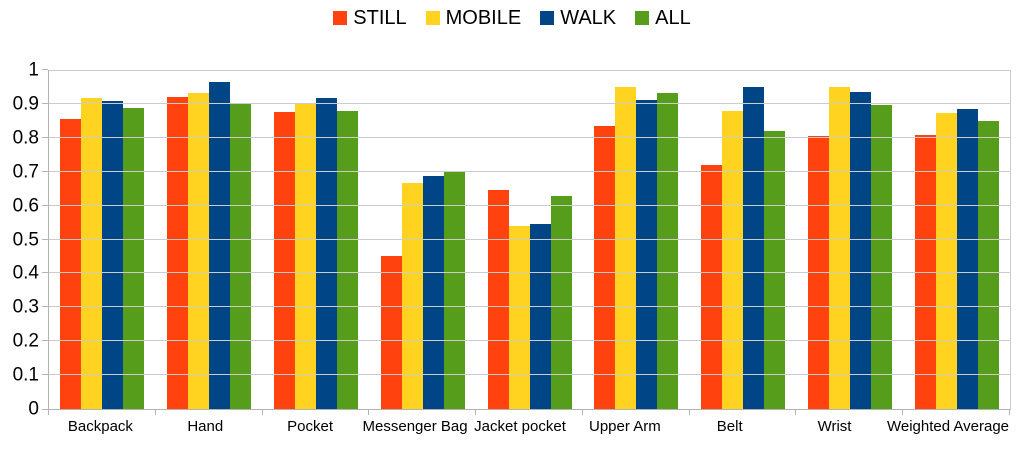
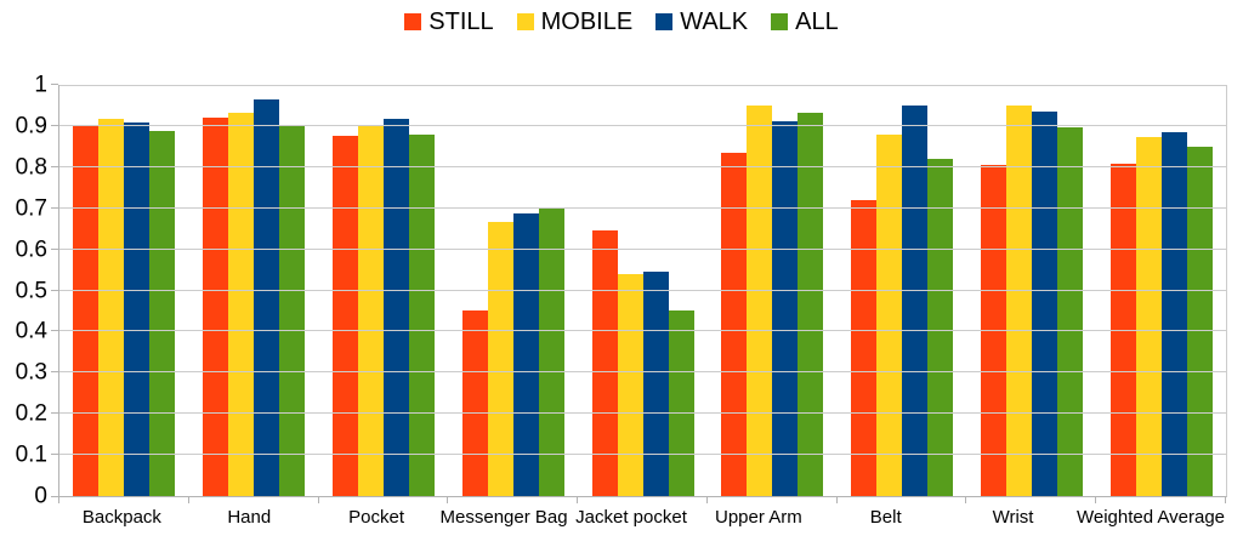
STILL/Backpack: 0.85 -> 0.90
ALL/Jacket pocket: 0.63 -> 0.45
